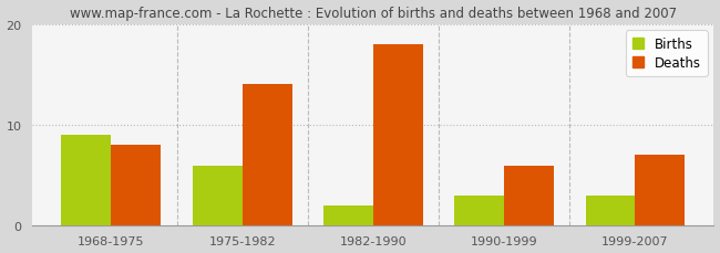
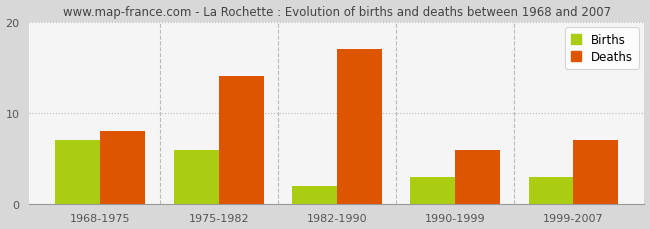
Births/1968-1975: 9 -> 7
Deaths/1982-1990: 18 -> 17
